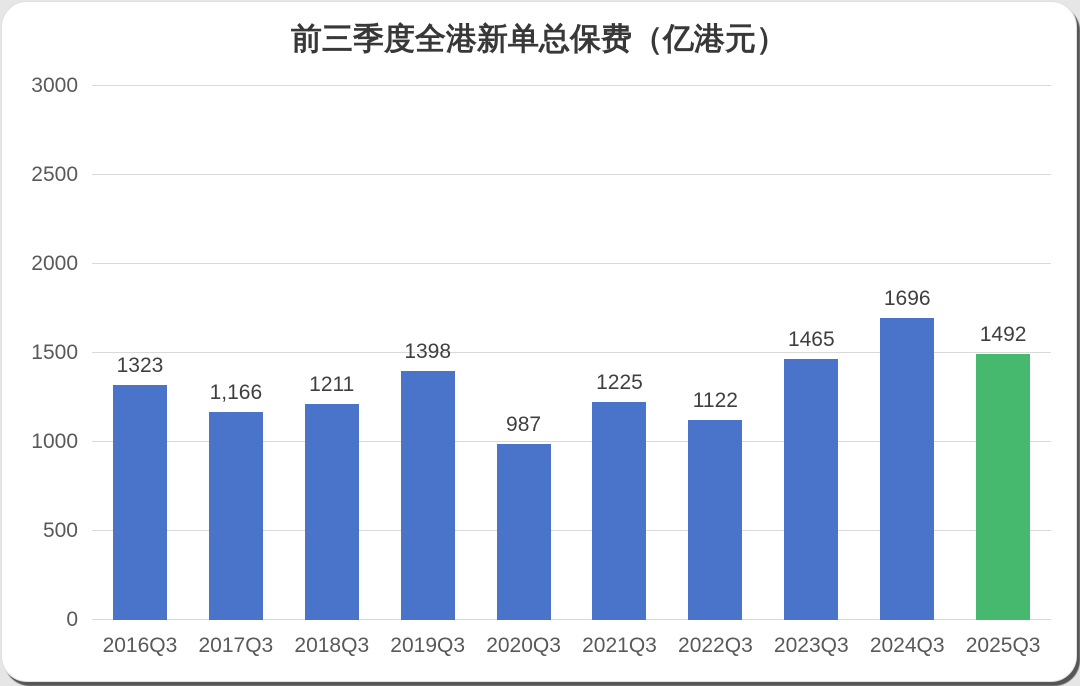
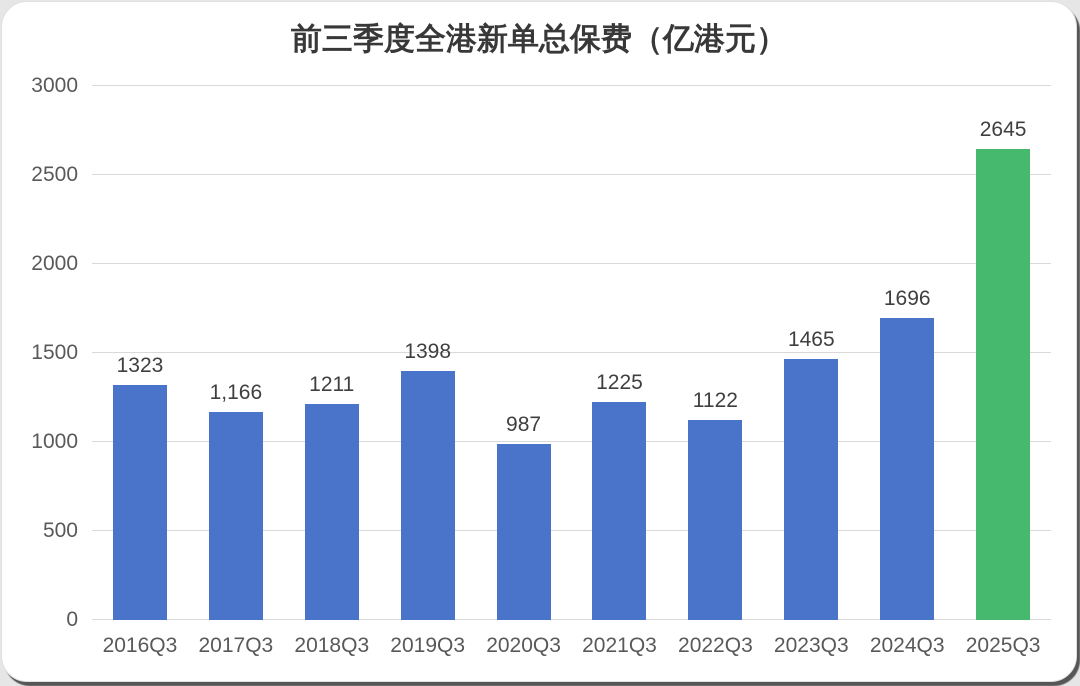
2025Q3: 1492 -> 2645
